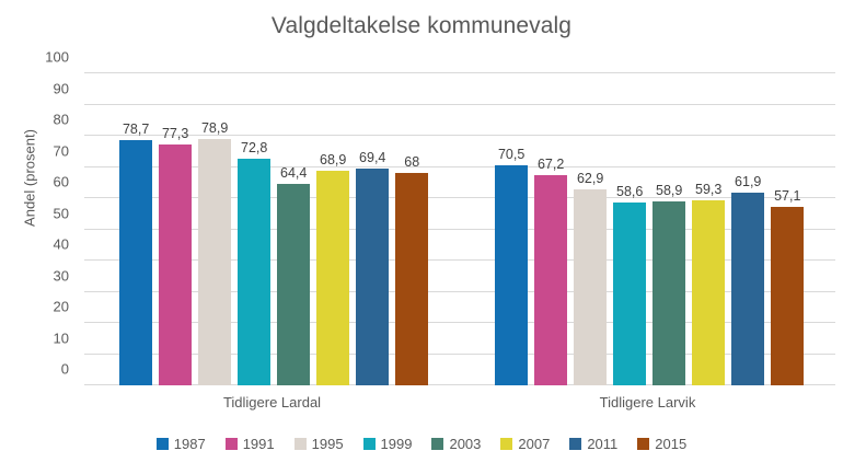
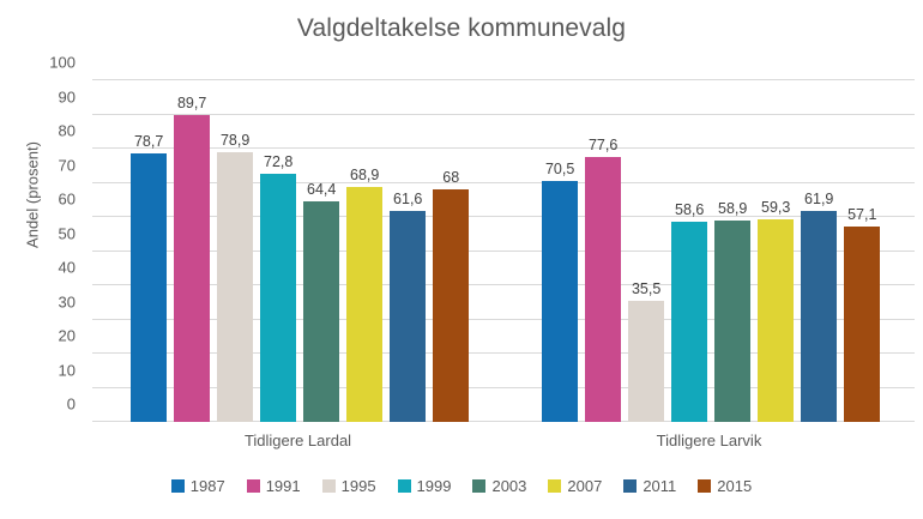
1991/Tidligere Lardal: 77,3 -> 89,7
2011/Tidligere Lardal: 69,4 -> 61,6
1991/Tidligere Larvik: 67,2 -> 77,6
1995/Tidligere Larvik: 62,9 -> 35,5
